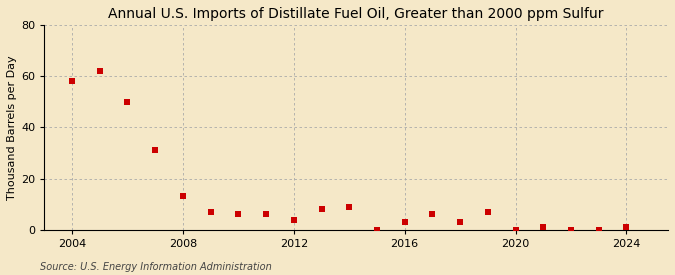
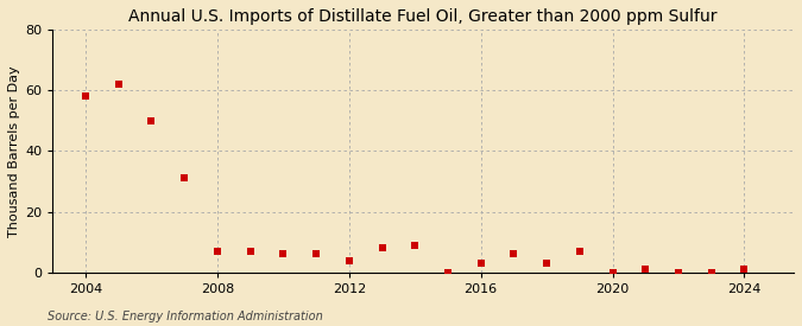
2008: 13 -> 7
